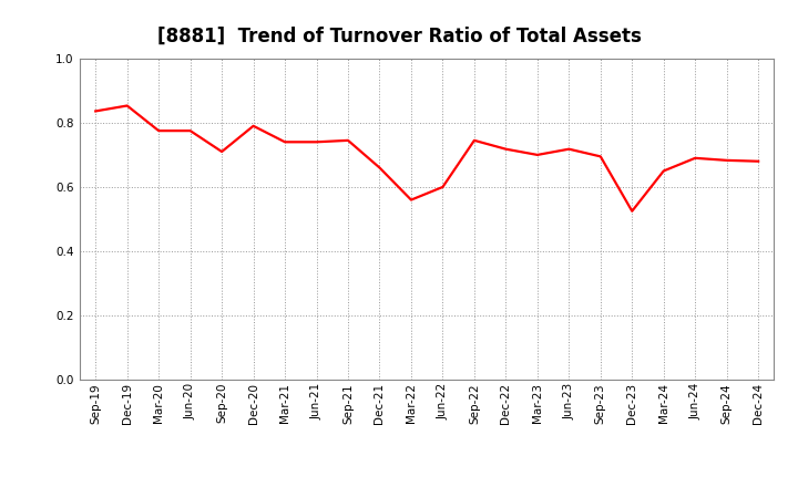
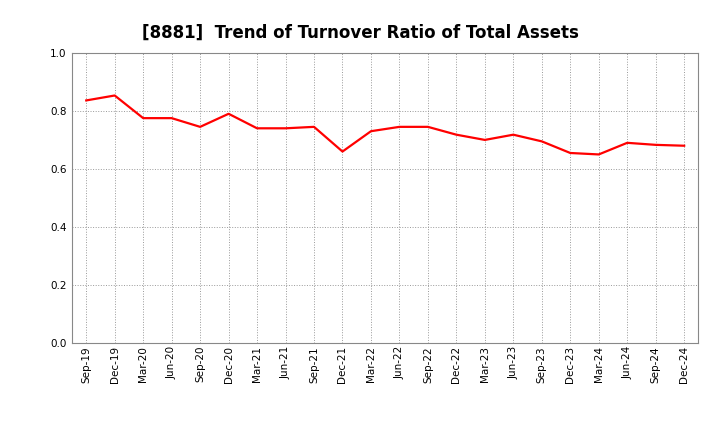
Sep-20: 0.710 -> 0.745
Mar-22: 0.560 -> 0.730
Jun-22: 0.600 -> 0.745
Dec-23: 0.525 -> 0.655
